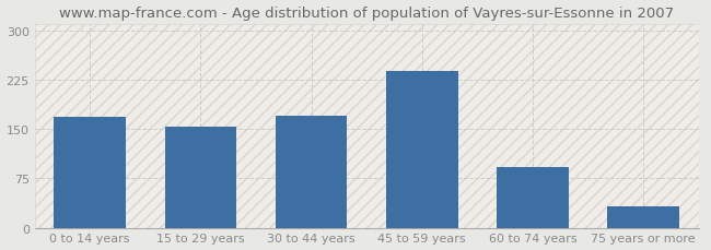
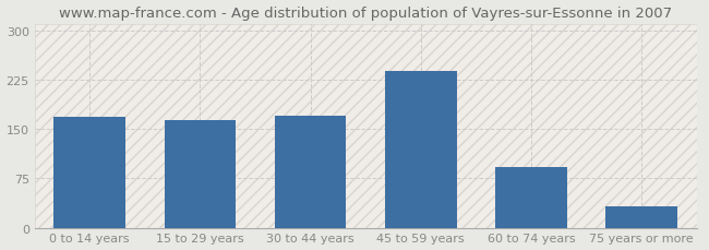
15 to 29 years: 154 -> 164
